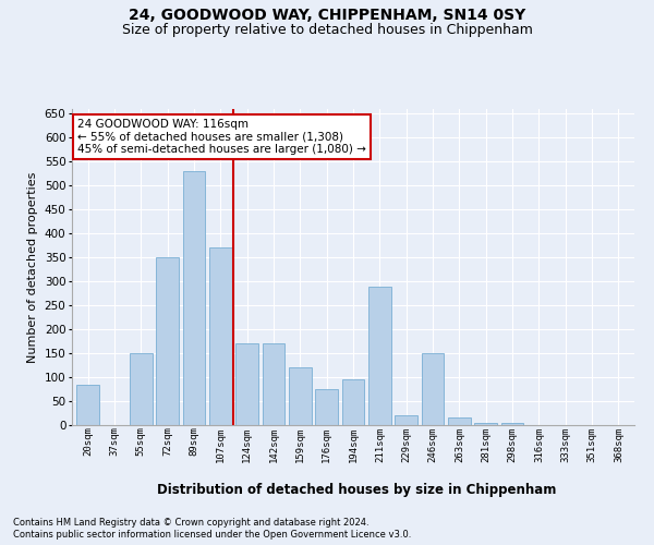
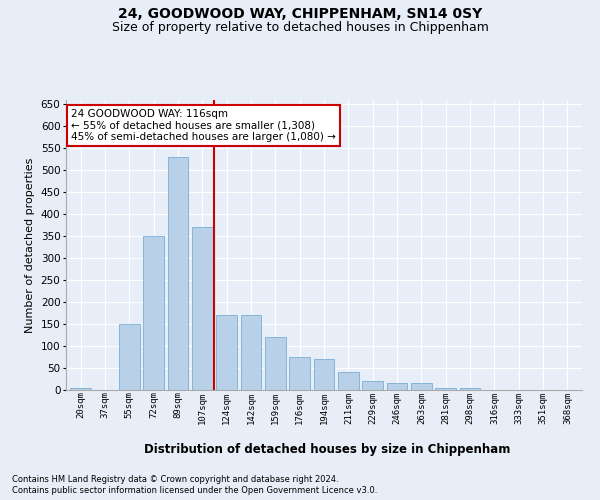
20sqm: 85 -> 5
194sqm: 95 -> 70
211sqm: 290 -> 40
246sqm: 150 -> 15
